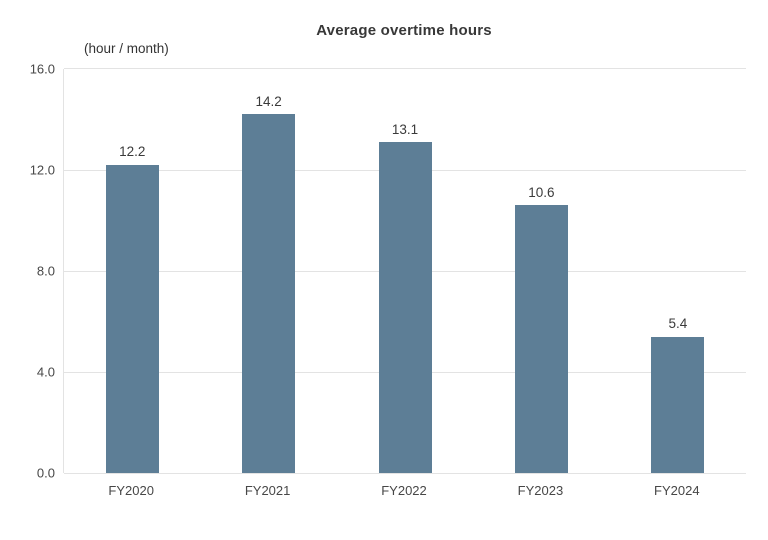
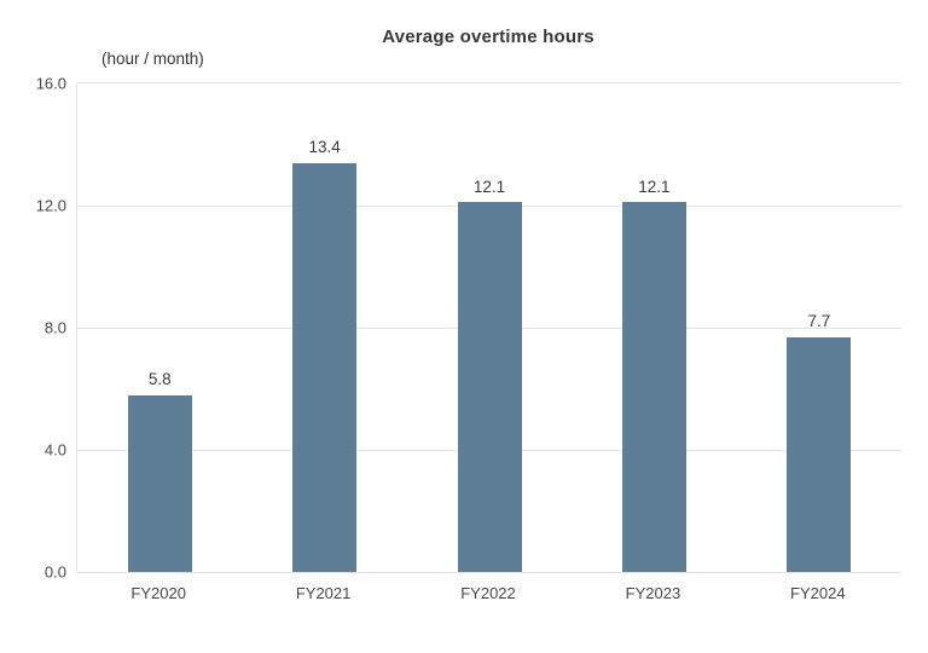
FY2020: 12.2 -> 5.8
FY2021: 14.2 -> 13.4
FY2022: 13.1 -> 12.1
FY2023: 10.6 -> 12.1
FY2024: 5.4 -> 7.7
